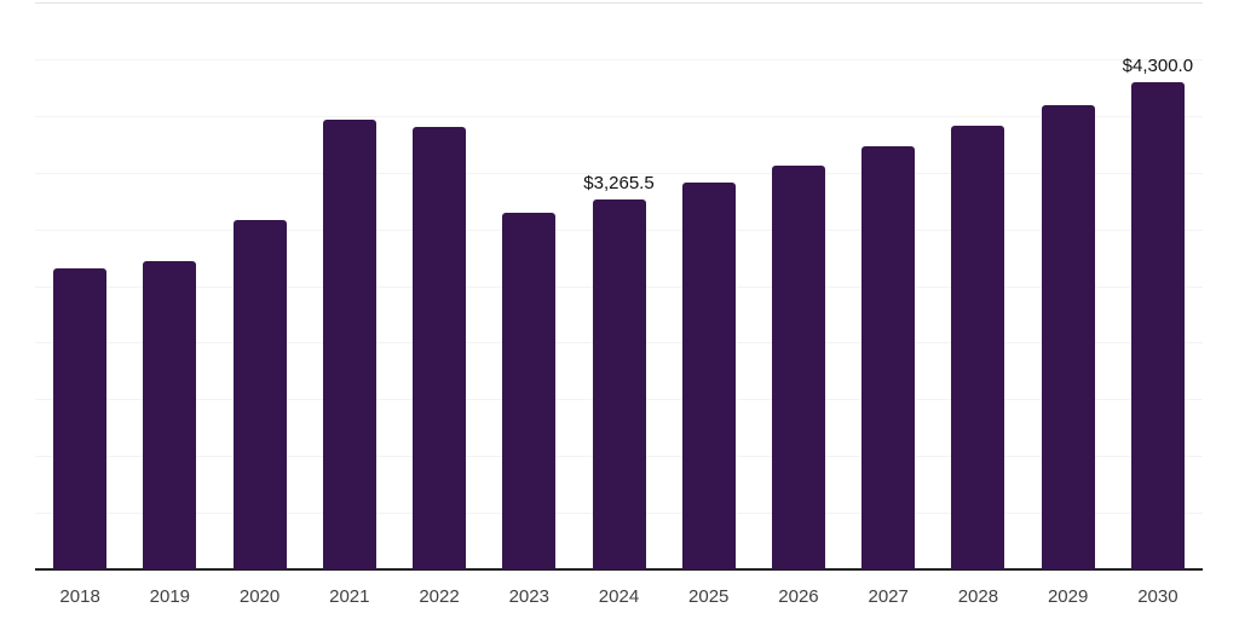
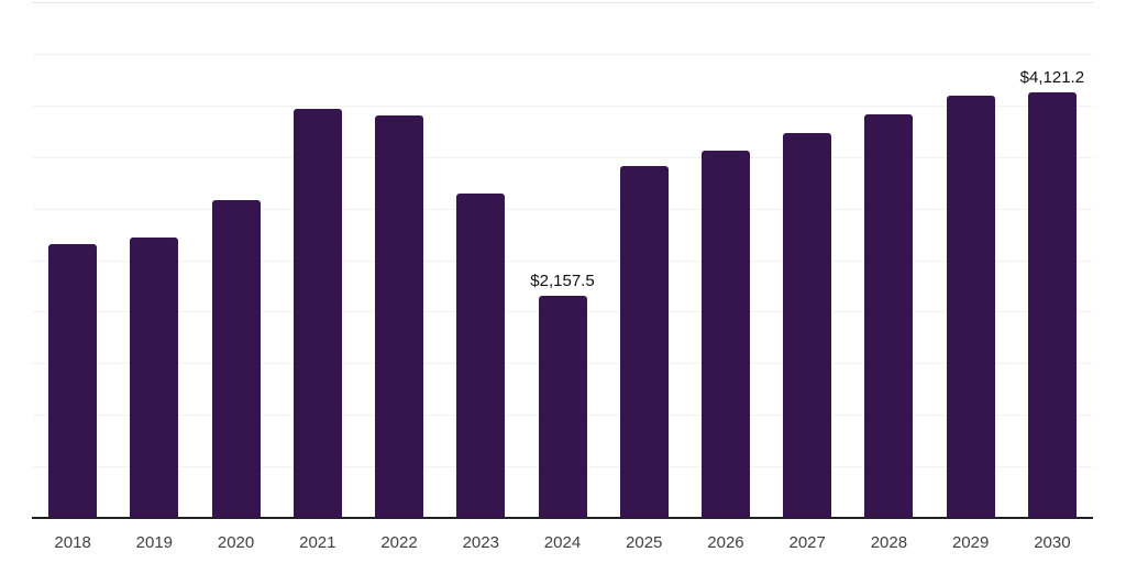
2024: $3,265.5 -> $2,157.5
2030: $4,300.0 -> $4,121.2
